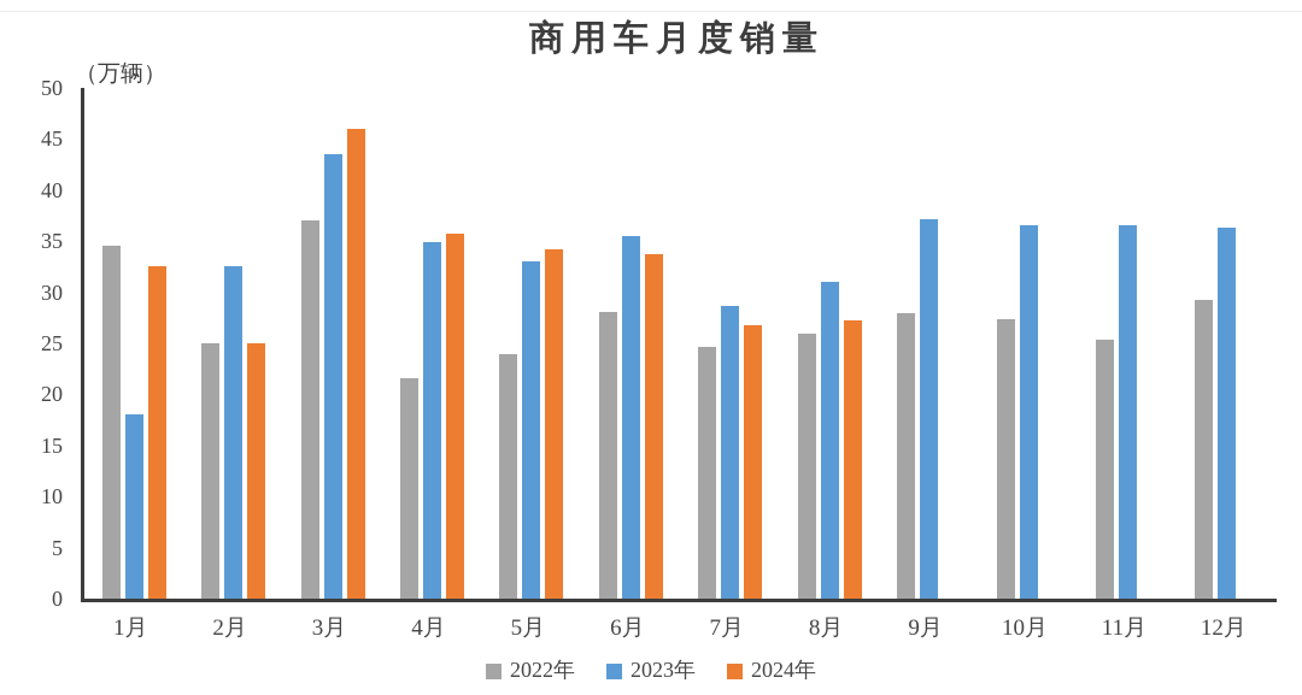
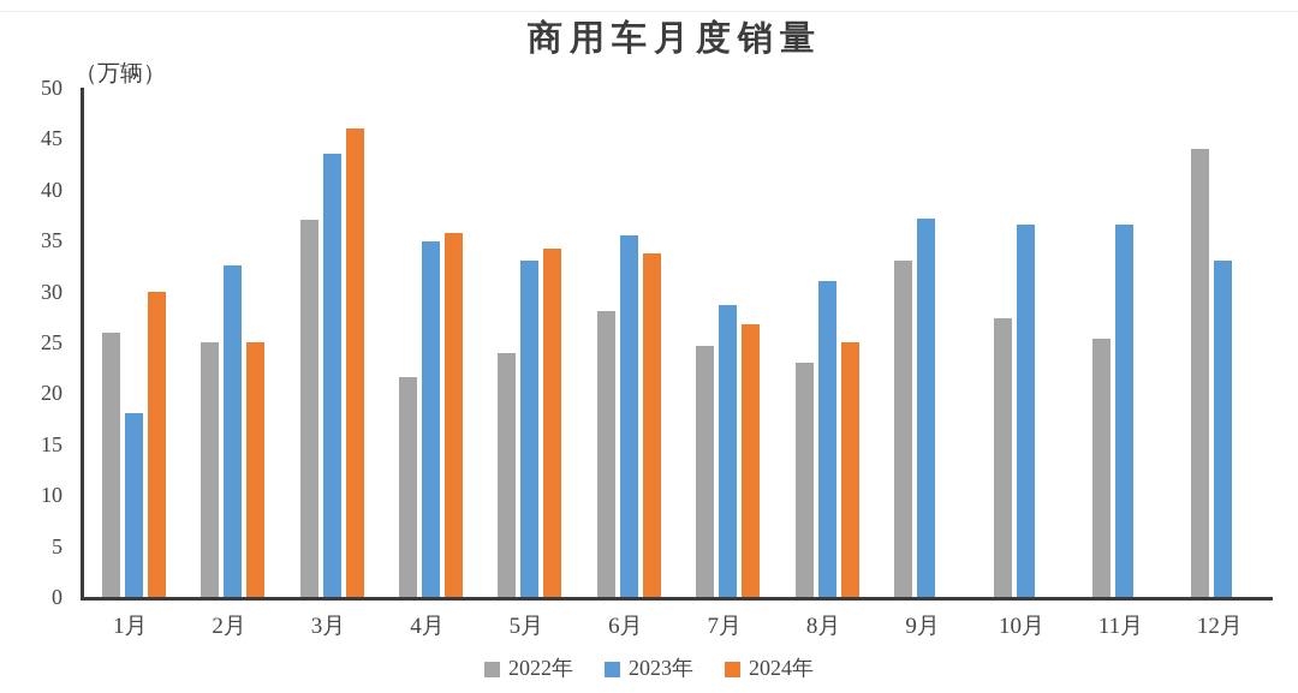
2022年/1月: 34 -> 26
2024年/1月: 33 -> 30
2022年/8月: 26 -> 23
2024年/8月: 27 -> 25
2022年/9月: 28 -> 33
2022年/12月: 29 -> 44
2023年/12月: 36 -> 33
